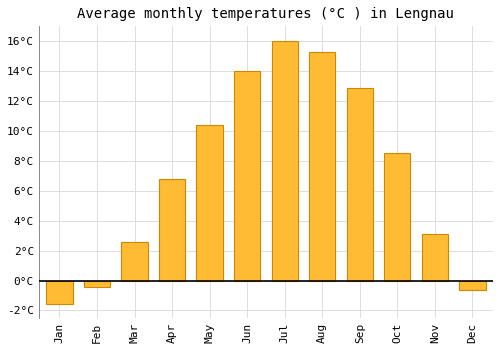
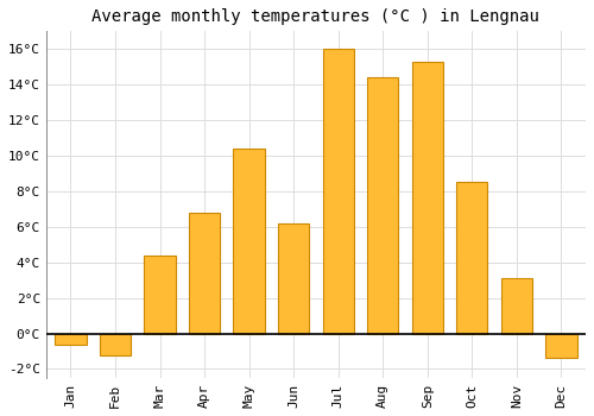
Jan: -1.6°C -> -0.6°C
Feb: -0.4°C -> -1.2°C
Mar: 2.6°C -> 4.4°C
Jun: 14.0°C -> 6.2°C
Aug: 15.3°C -> 14.4°C
Sep: 12.9°C -> 15.3°C
Dec: -0.6°C -> -1.4°C
